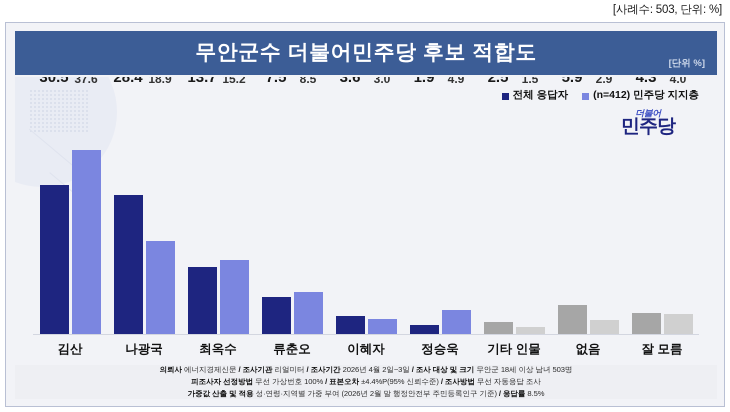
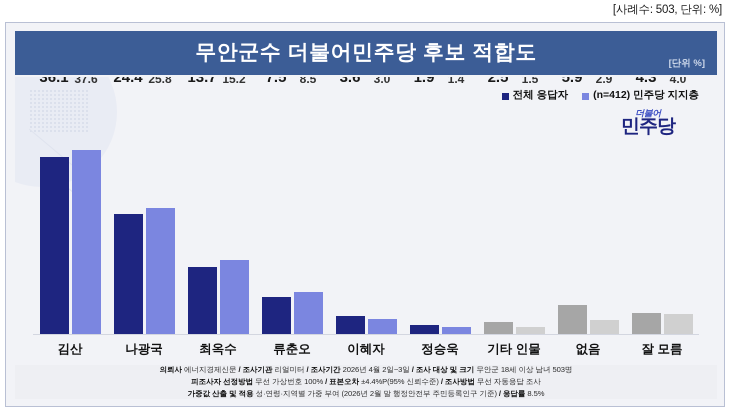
전체 응답자/김산: 30.5 -> 36.1
전체 응답자/나광국: 28.4 -> 24.4
(n=412) 민주당 지지층/나광국: 18.9 -> 25.8
(n=412) 민주당 지지층/정승욱: 4.9 -> 1.4
